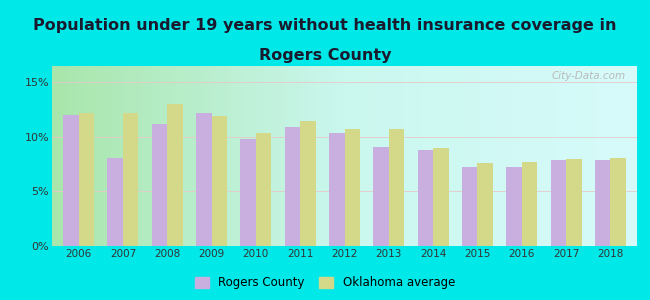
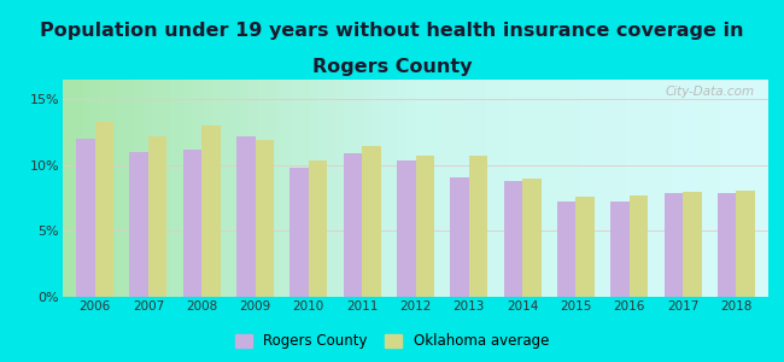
Oklahoma average/2006: 12.2% -> 13.3%
Rogers County/2007: 8.1% -> 11.0%
